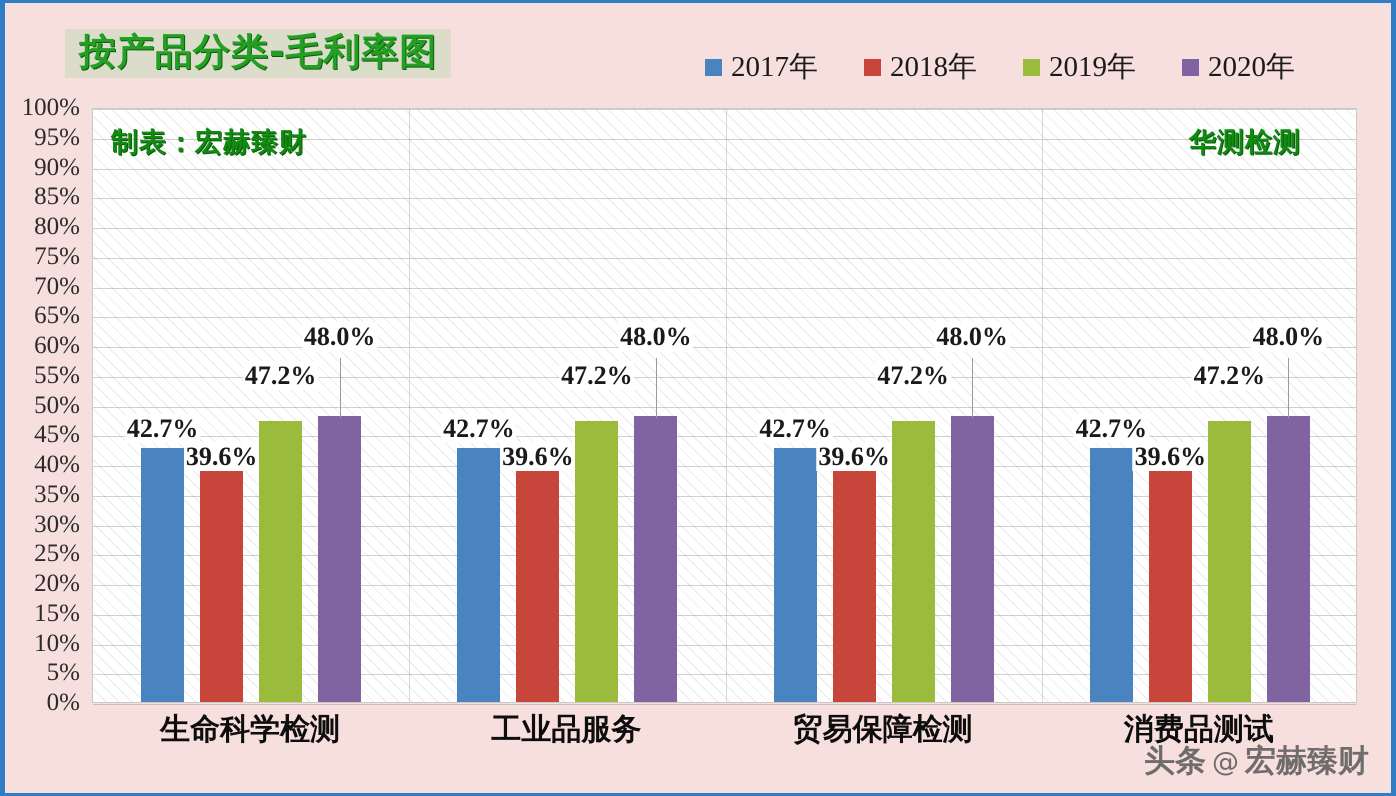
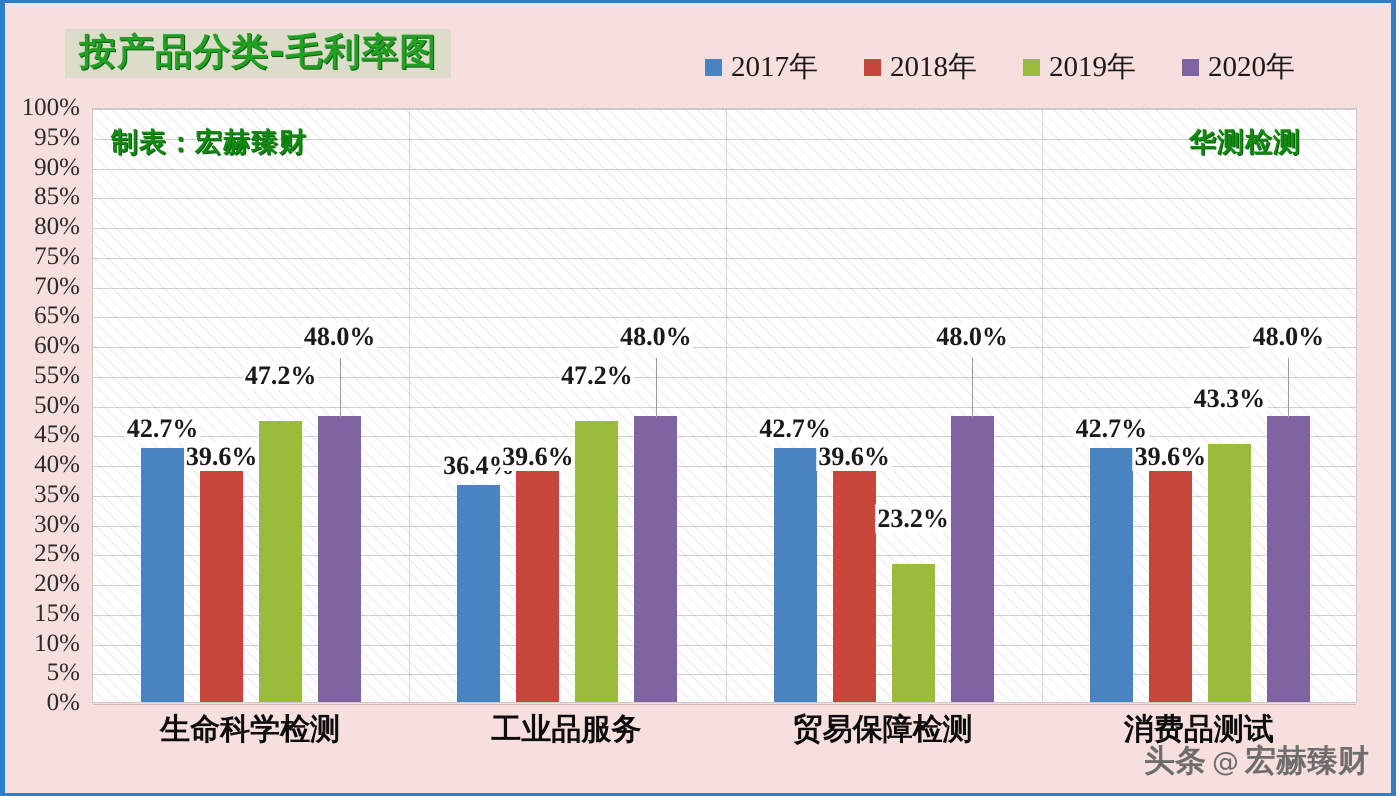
2017年/工业品服务: 42.7% -> 36.4%
2019年/贸易保障检测: 47.2% -> 23.2%
2019年/消费品测试: 47.2% -> 43.3%
